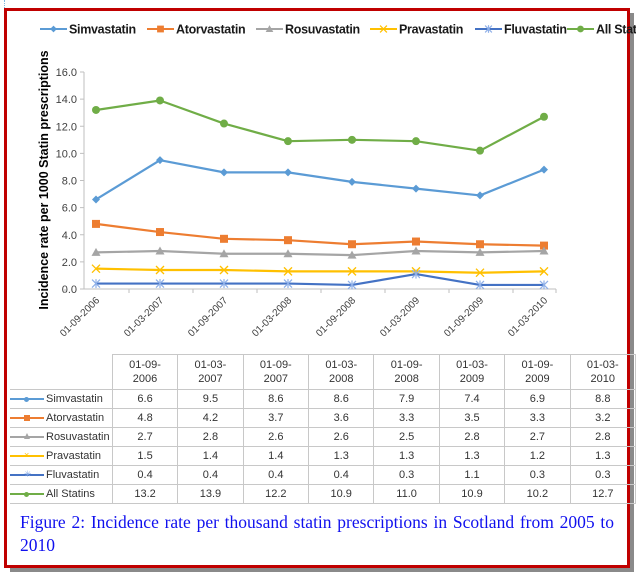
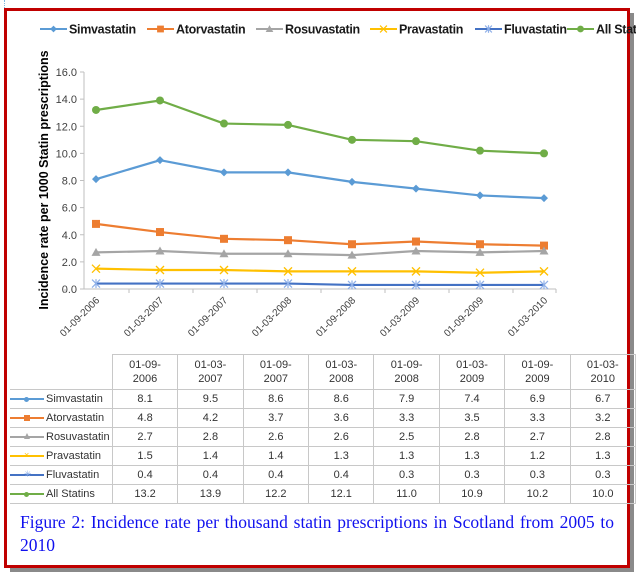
Simvastatin/01-09-2006: 6.6 -> 8.1
All Statins/01-03-2008: 10.9 -> 12.1
Fluvastatin/01-03-2009: 1.1 -> 0.3
Simvastatin/01-03-2010: 8.8 -> 6.7
All Statins/01-03-2010: 12.7 -> 10.0
